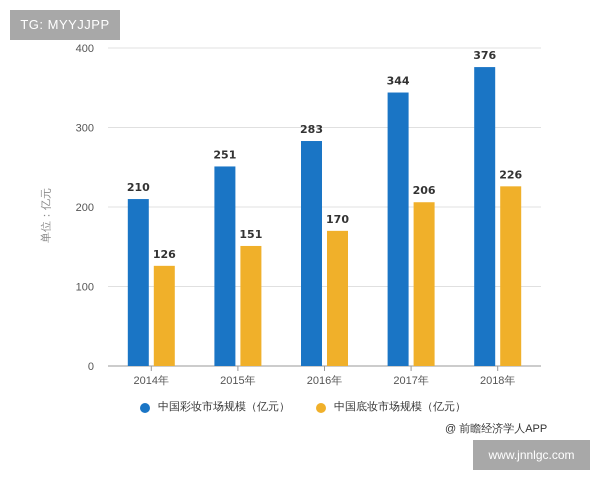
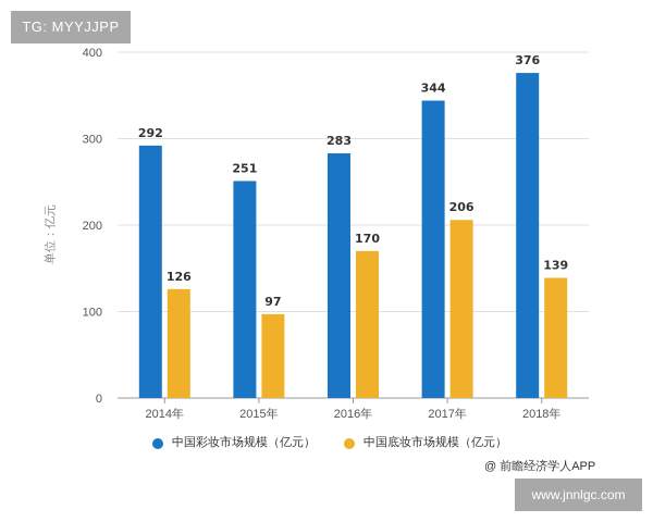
中国彩妆市场规模（亿元）/2014年: 210 -> 292
中国底妆市场规模（亿元）/2015年: 151 -> 97
中国底妆市场规模（亿元）/2018年: 226 -> 139
